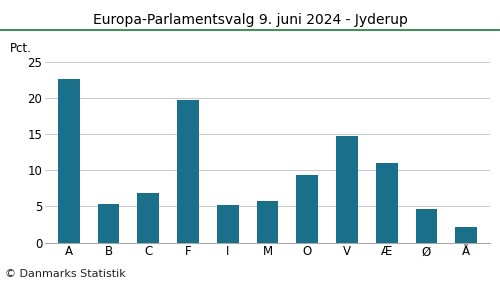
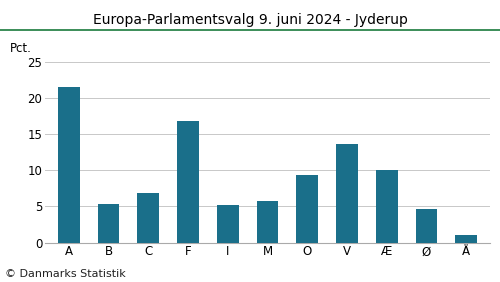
A: 22.6 -> 21.5
F: 19.8 -> 16.9
V: 14.8 -> 13.6
Æ: 11.0 -> 10.0
Å: 2.2 -> 1.1
